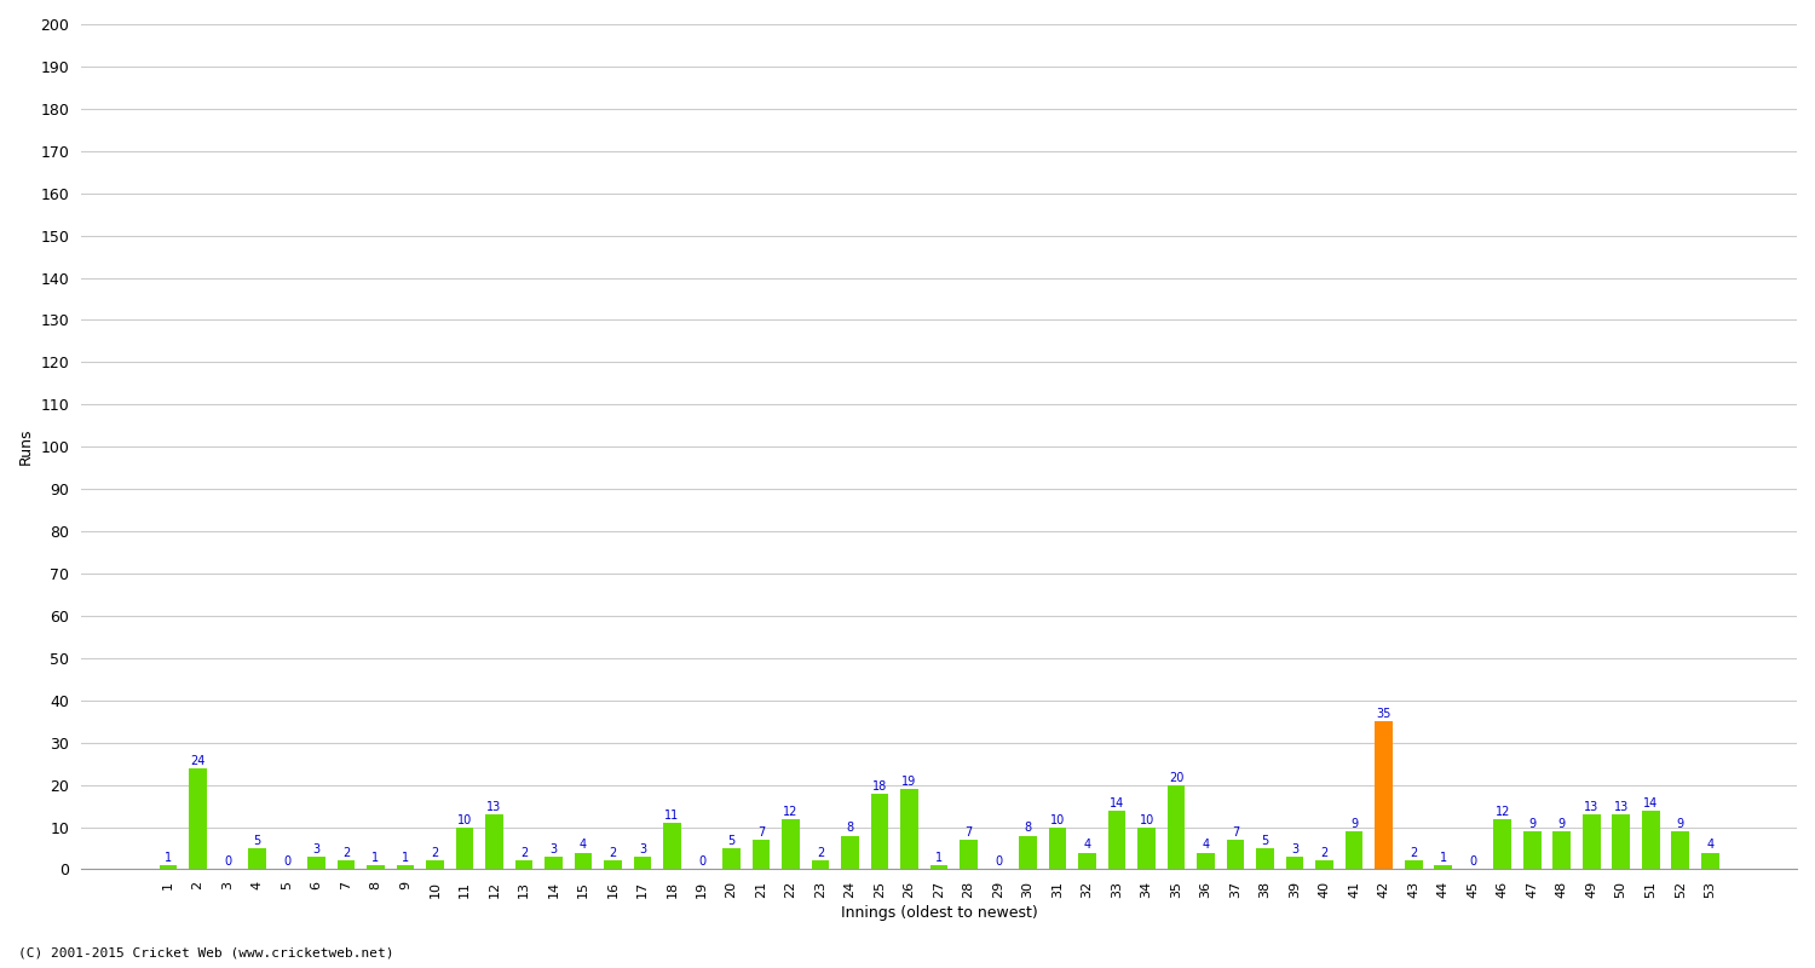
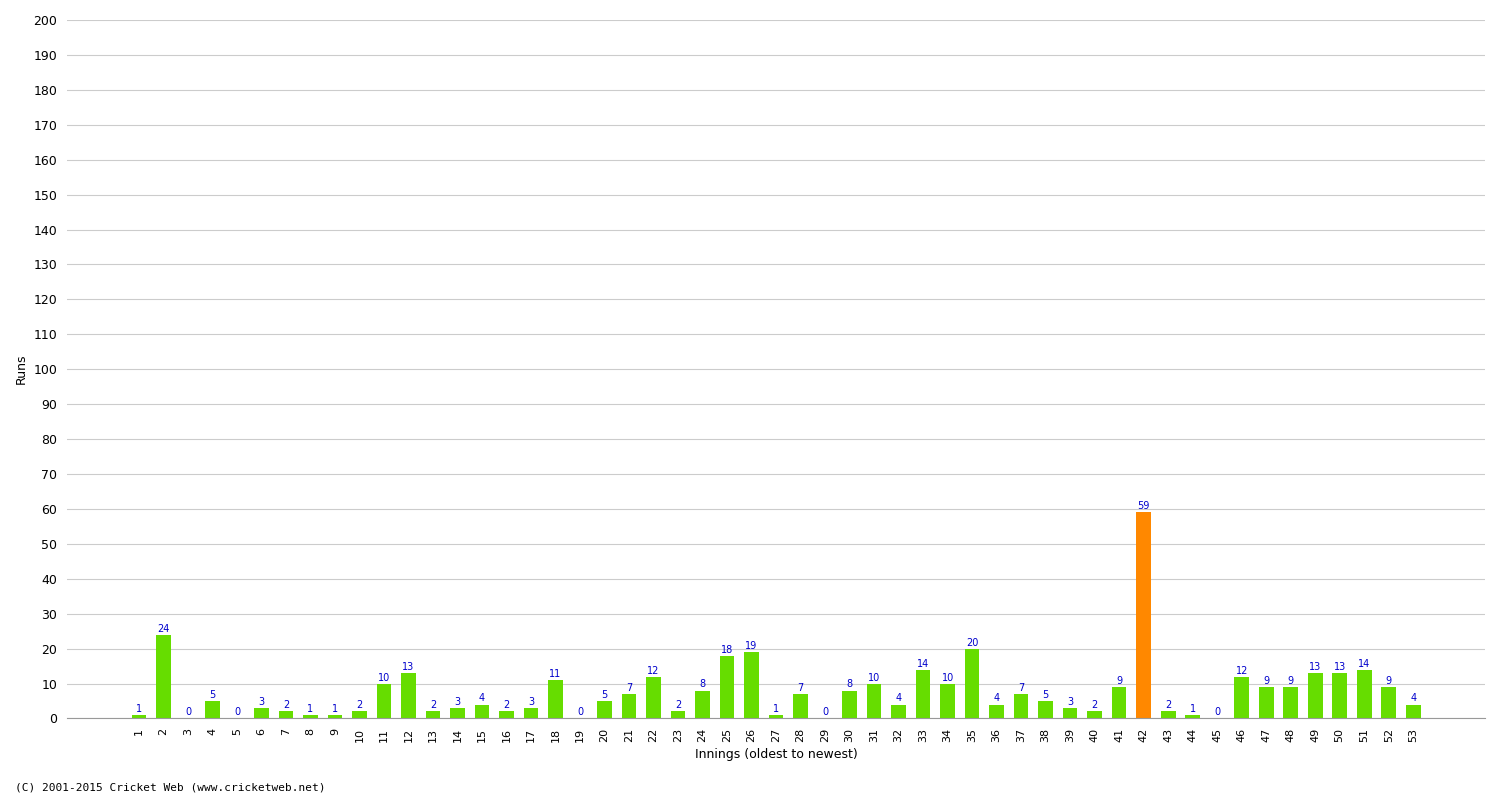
42: 35 -> 59
